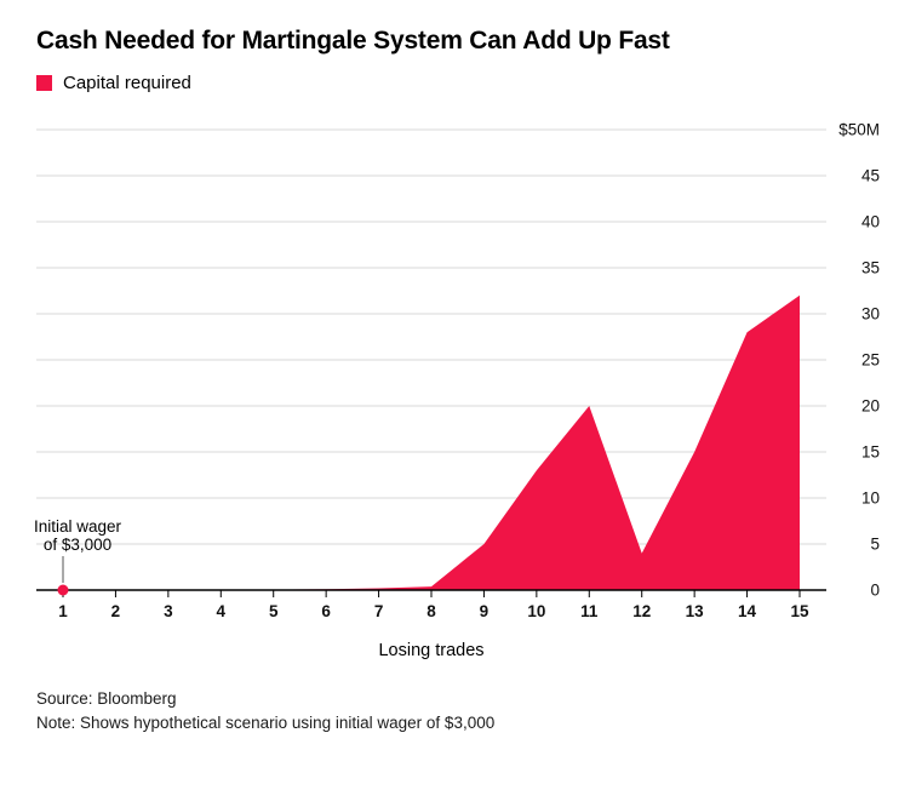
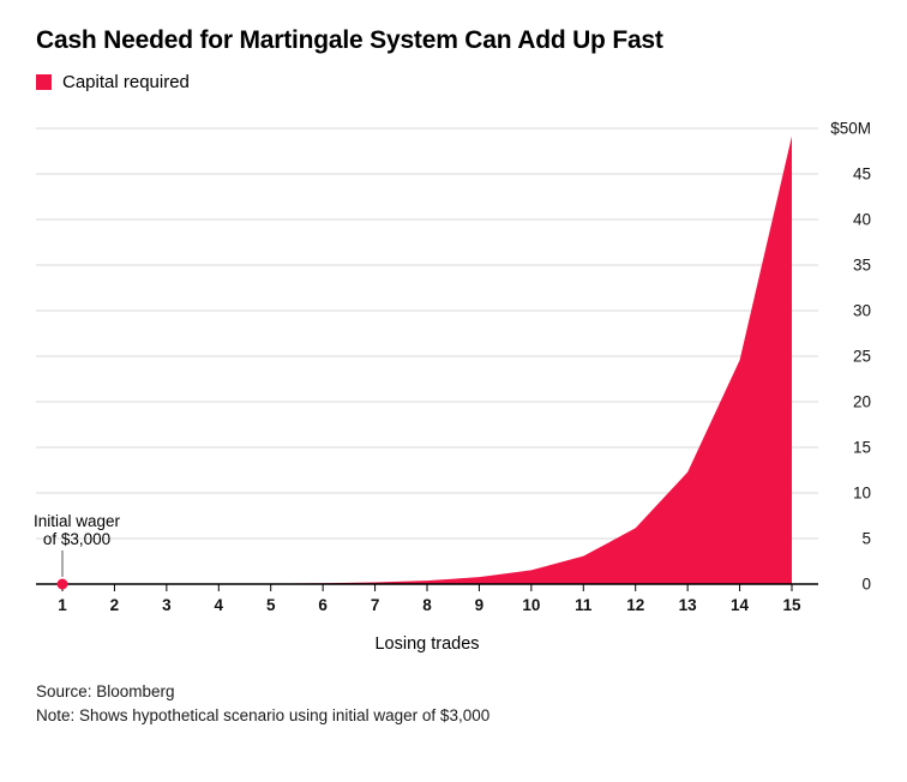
9: $5M -> $1M
10: $13M -> $2M
11: $20M -> $3M
12: $4M -> $6M
13: $15M -> $12M
14: $28M -> $25M
15: $32M -> $49M
